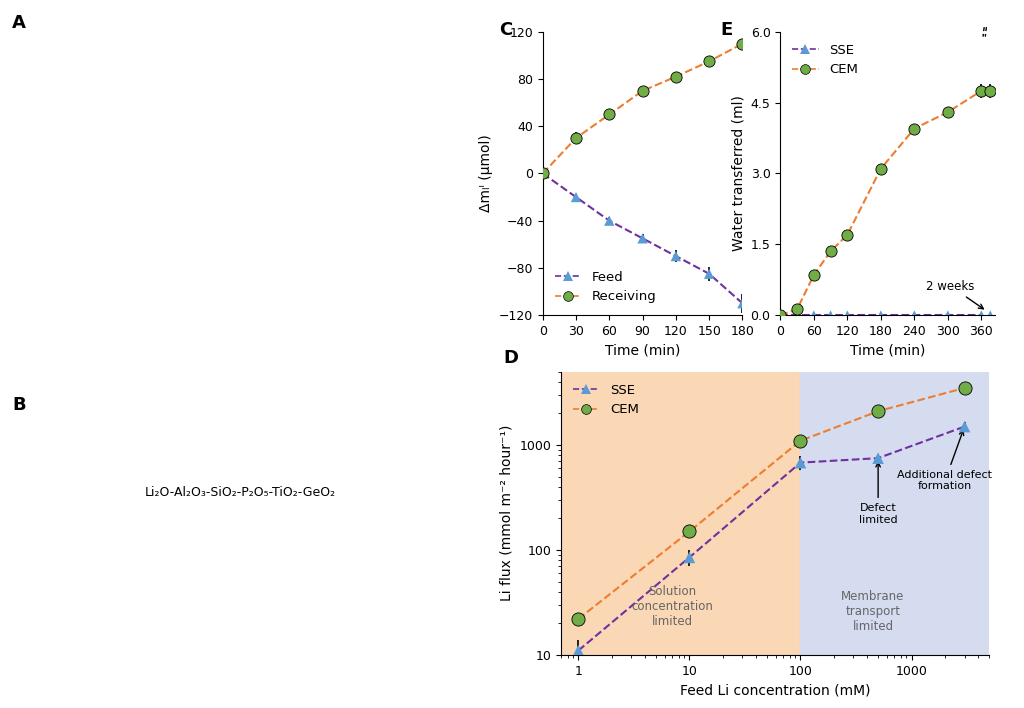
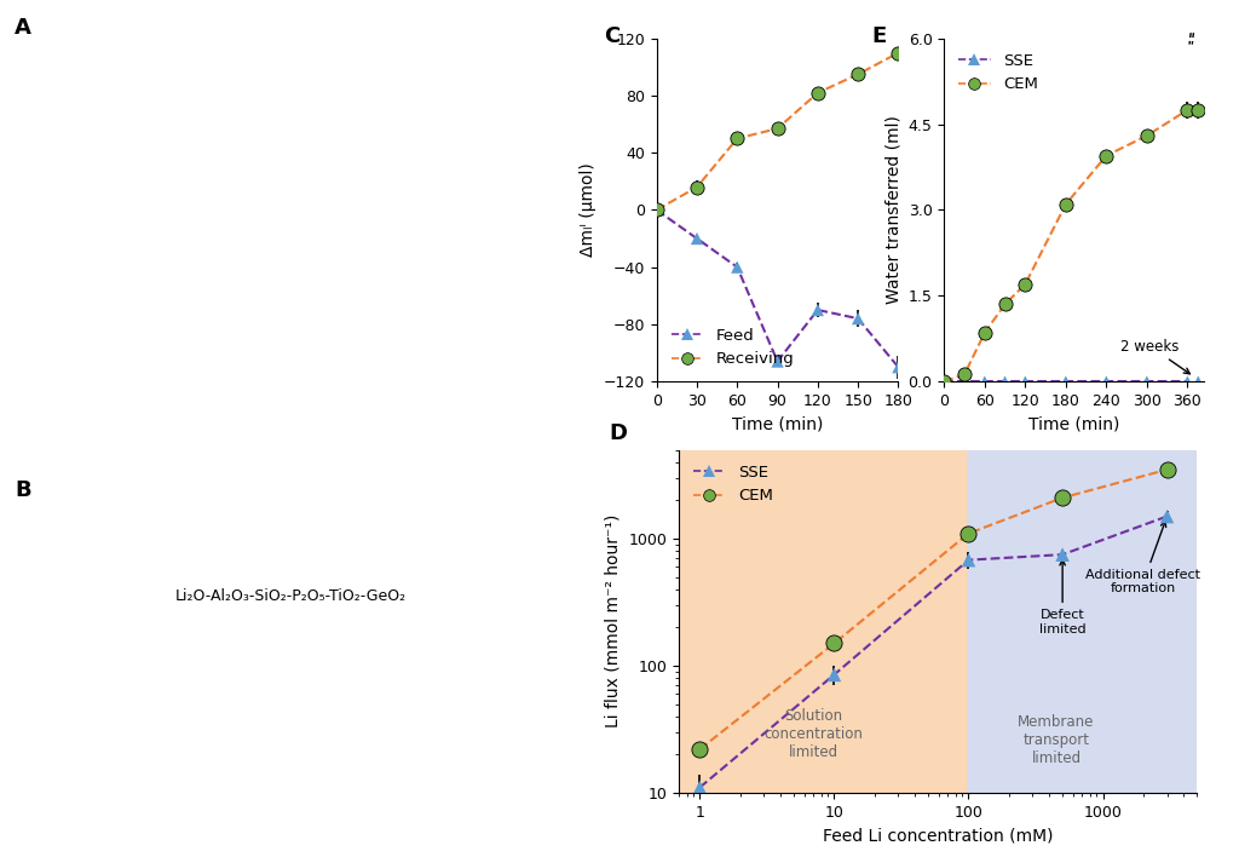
Receiving/30: 30 -> 16
Feed/90: -55 -> -106
Receiving/90: 70 -> 57
Feed/150: -85 -> -76
